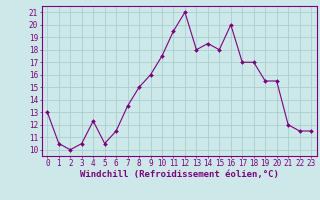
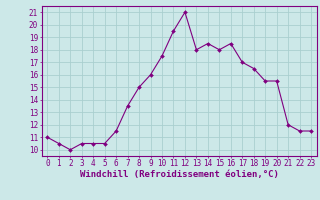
0: 13.0 -> 11.0
4: 12.3 -> 10.5
16: 20.0 -> 18.5
18: 17.0 -> 16.5
